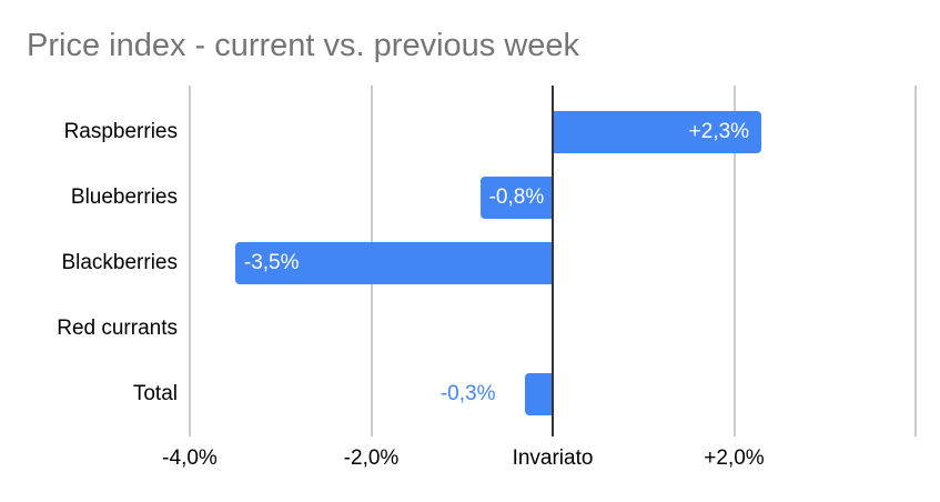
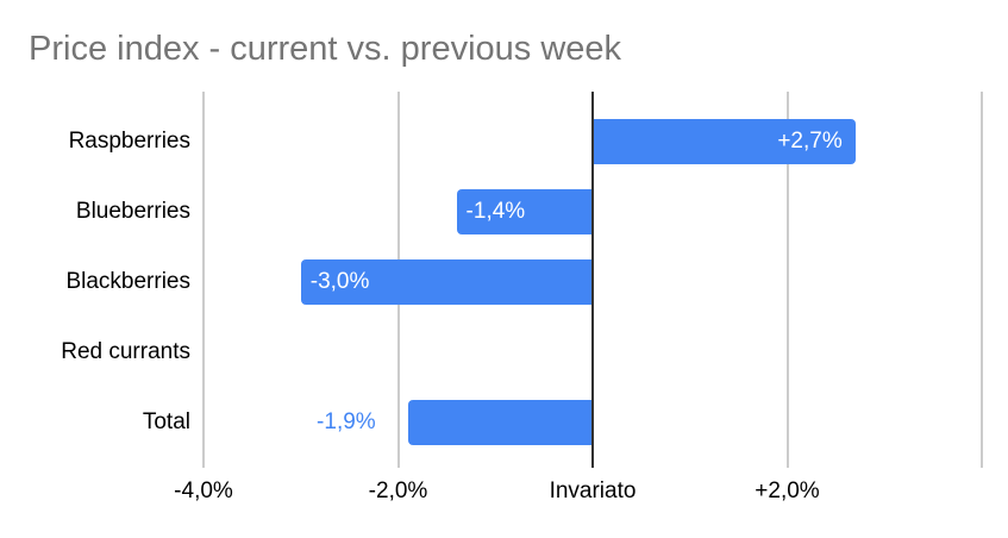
Raspberries: +2,3% -> +2,7%
Blueberries: -0,8% -> -1,4%
Blackberries: -3,5% -> -3,0%
Total: -0,3% -> -1,9%
